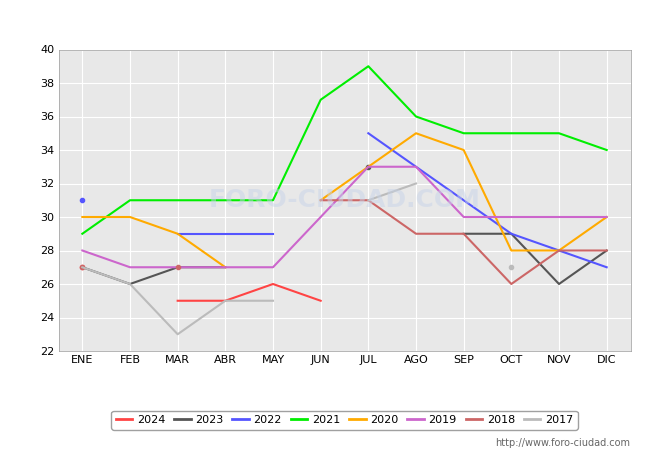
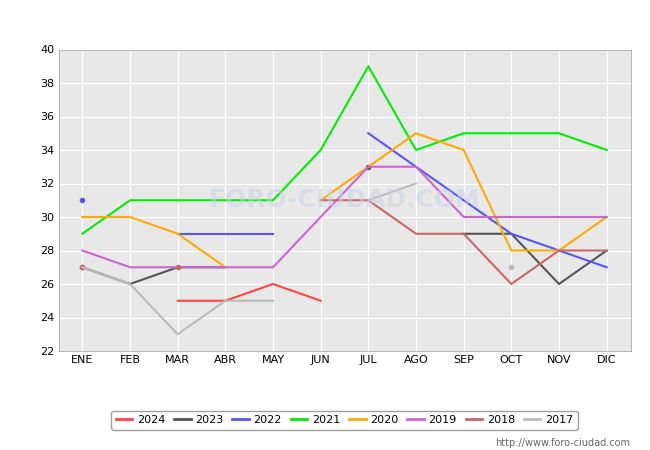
2021/JUN: 37 -> 34
2021/AGO: 36 -> 34
